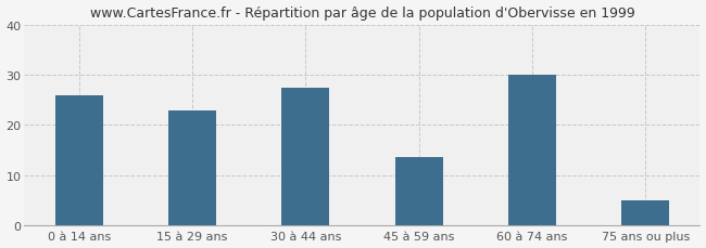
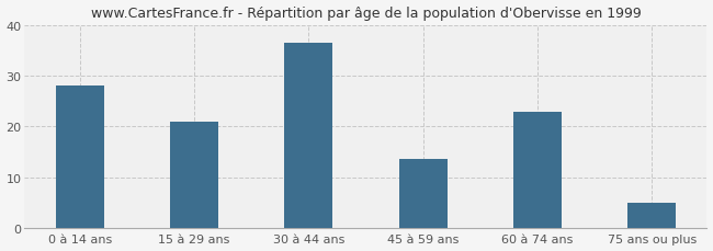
0 à 14 ans: 26.0 -> 28.0
15 à 29 ans: 23.0 -> 21.0
30 à 44 ans: 27.5 -> 36.5
60 à 74 ans: 30.0 -> 23.0
